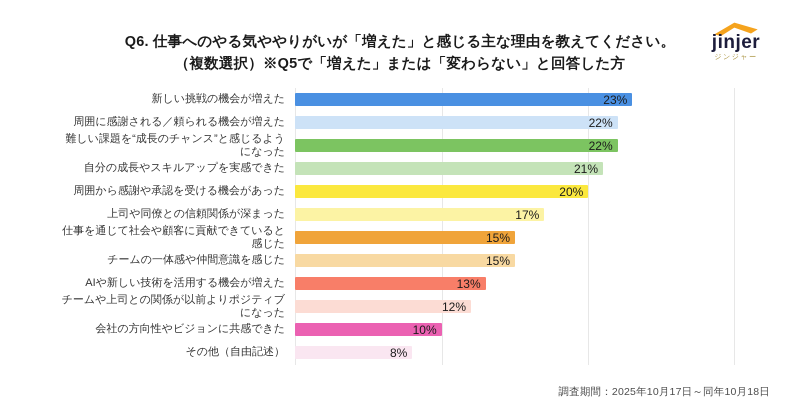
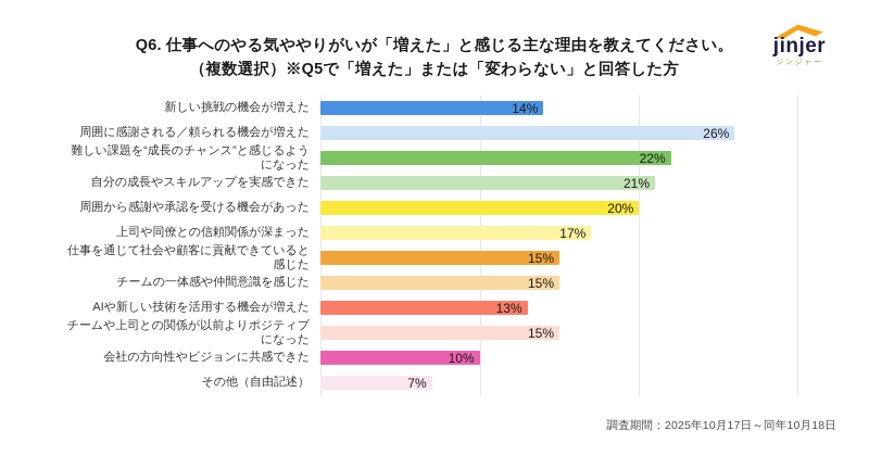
新しい挑戦の機会が増えた: 23% -> 14%
周囲に感謝される／頼られる機会が増えた: 22% -> 26%
チームや上司との関係が以前よりポジティブ になった: 12% -> 15%
その他（自由記述）: 8% -> 7%
